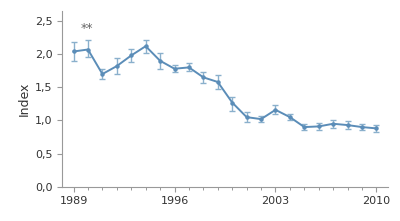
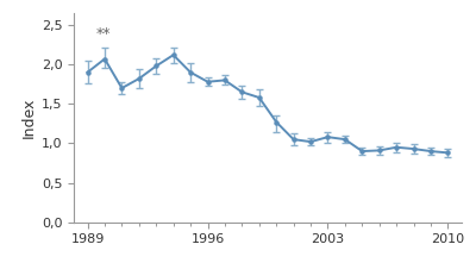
1989: 2,04 -> 1,90
2003: 1,16 -> 1,08
